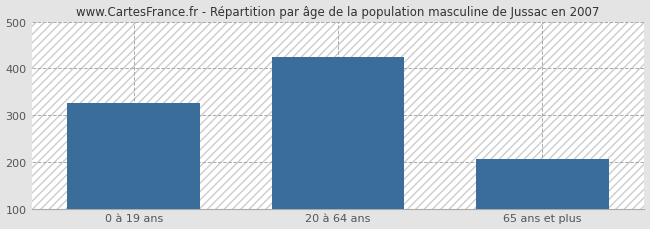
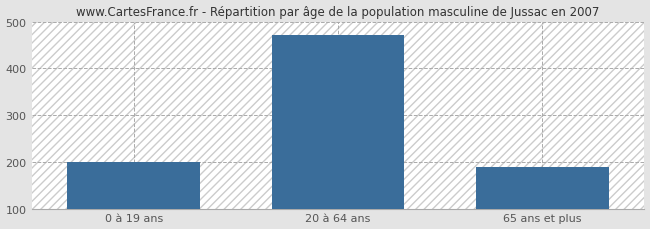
0 à 19 ans: 325 -> 200
20 à 64 ans: 425 -> 471
65 ans et plus: 205 -> 188
